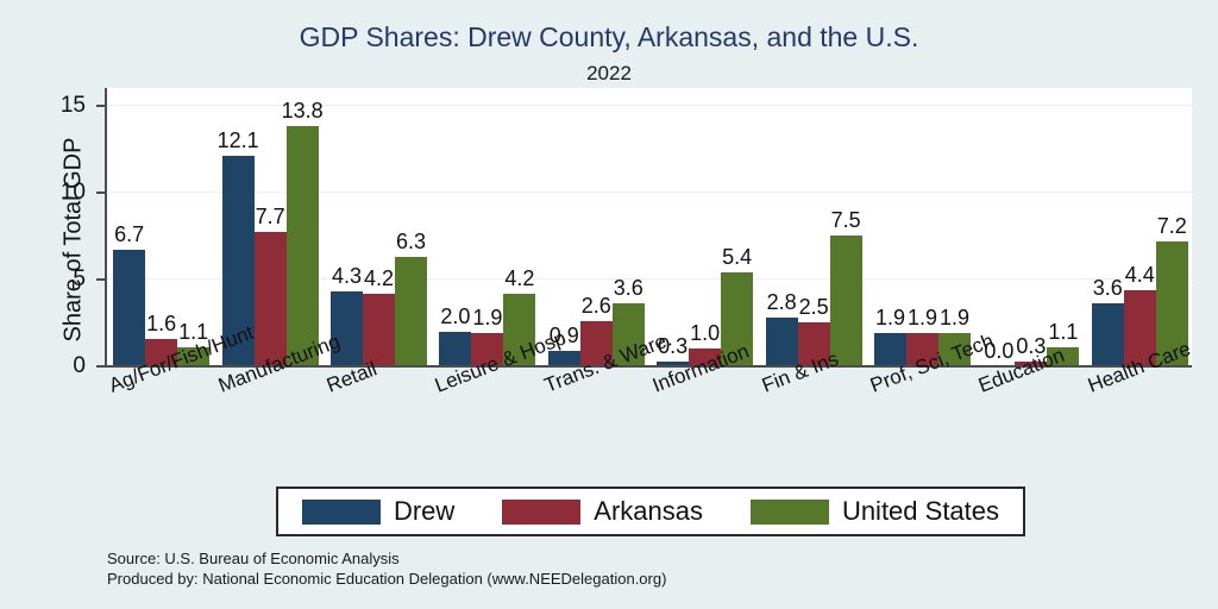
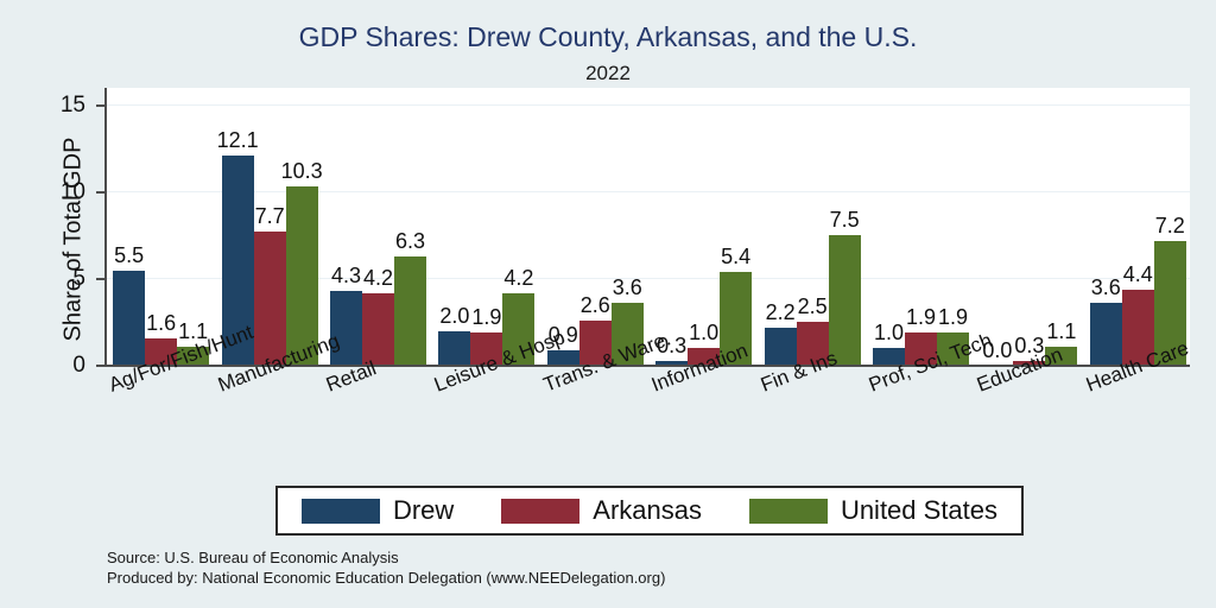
Drew/Ag/For/Fish/Hunt: 6.7 -> 5.5
United States/Manufacturing: 13.8 -> 10.3
Drew/Fin & Ins: 2.8 -> 2.2
Drew/Prof, Sci, Tech: 1.9 -> 1.0
